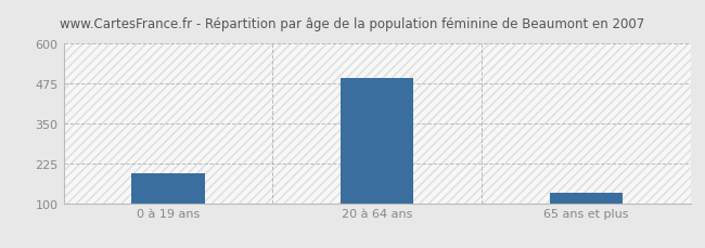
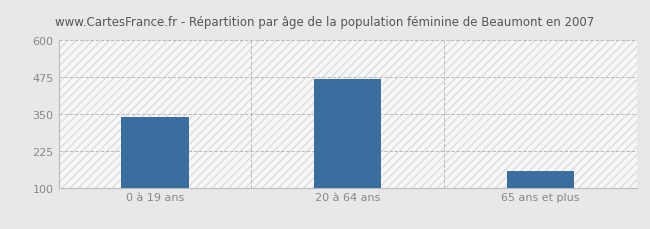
0 à 19 ans: 193 -> 340
20 à 64 ans: 493 -> 470
65 ans et plus: 133 -> 155
